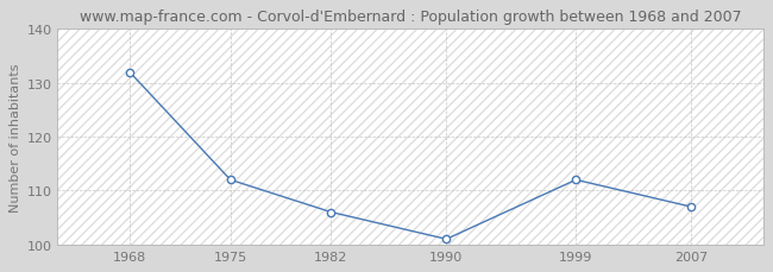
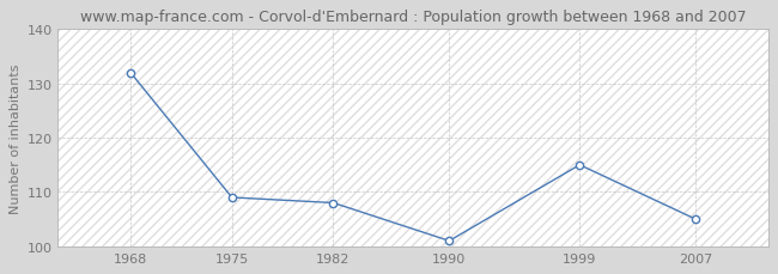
1975: 112 -> 109
1982: 106 -> 108
1999: 112 -> 115
2007: 107 -> 105
